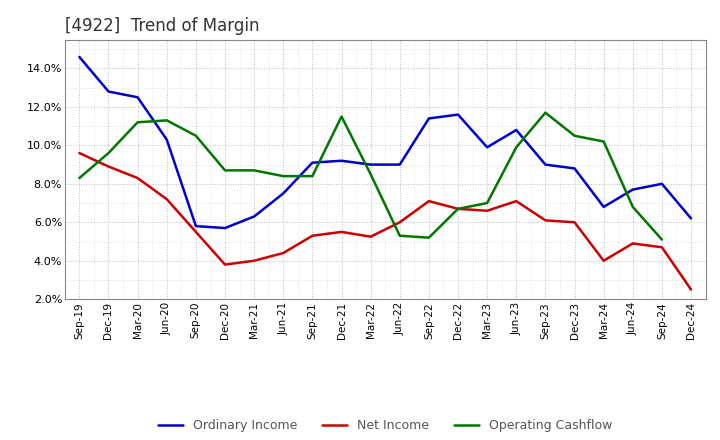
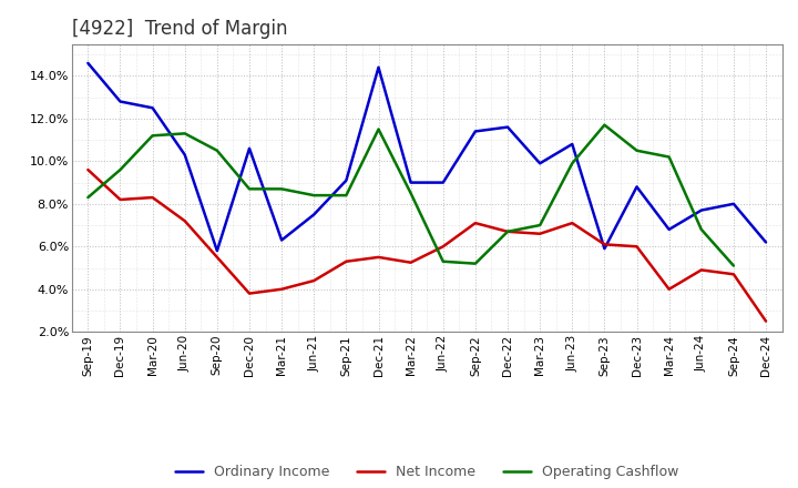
Net Income/Dec-19: 8.9% -> 8.2%
Ordinary Income/Dec-20: 5.7% -> 10.6%
Ordinary Income/Dec-21: 9.2% -> 14.4%
Ordinary Income/Sep-23: 9.0% -> 5.9%
